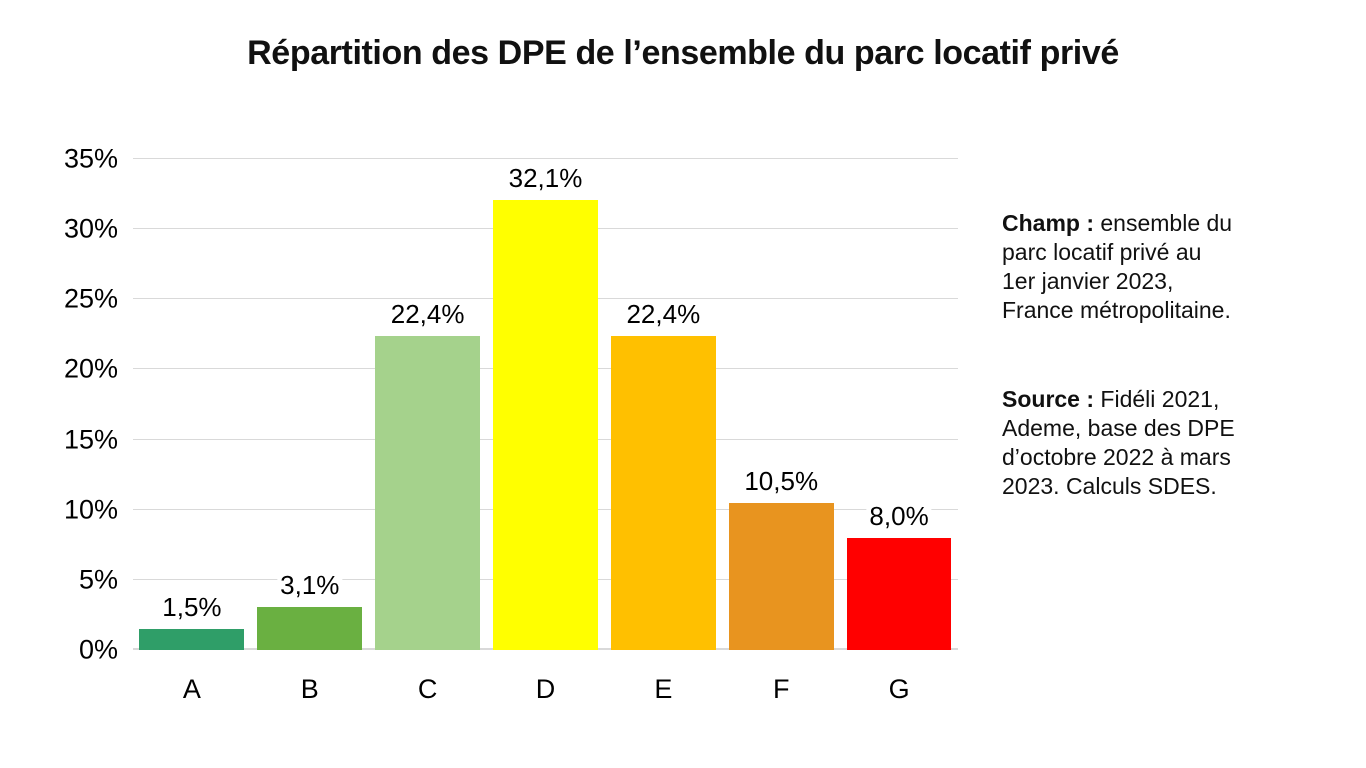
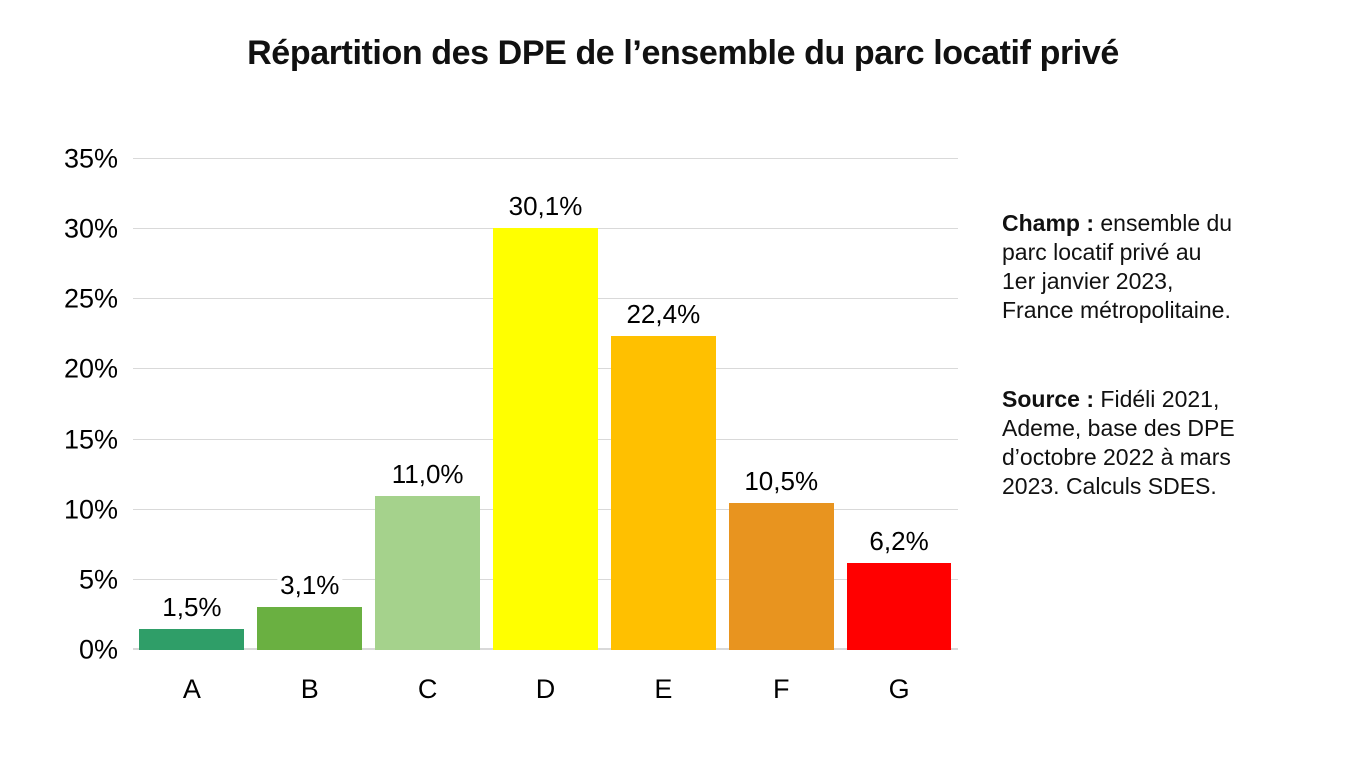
C: 22,4% -> 11,0%
D: 32,1% -> 30,1%
G: 8,0% -> 6,2%
